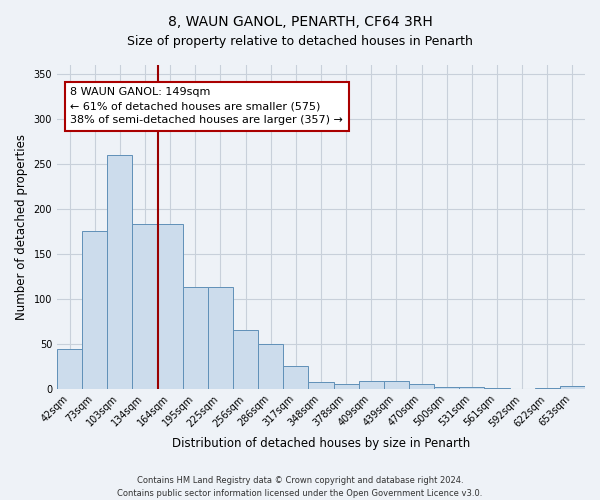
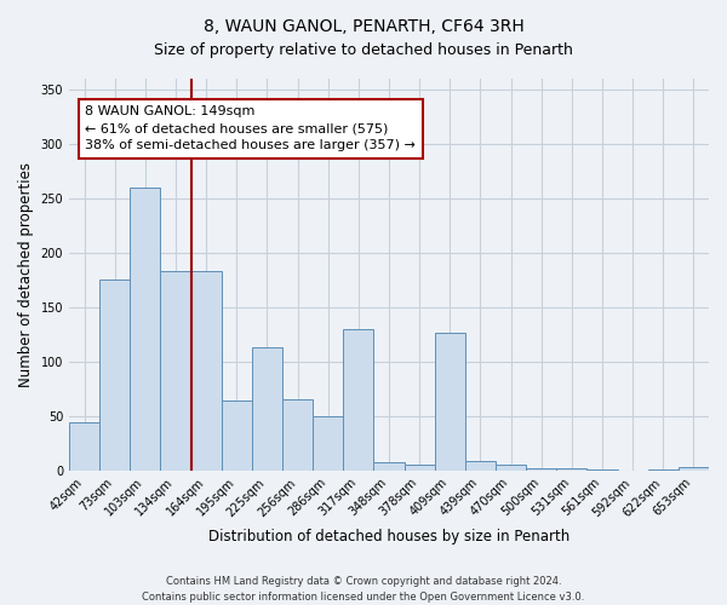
195sqm: 113 -> 64
317sqm: 25 -> 130
409sqm: 9 -> 126
